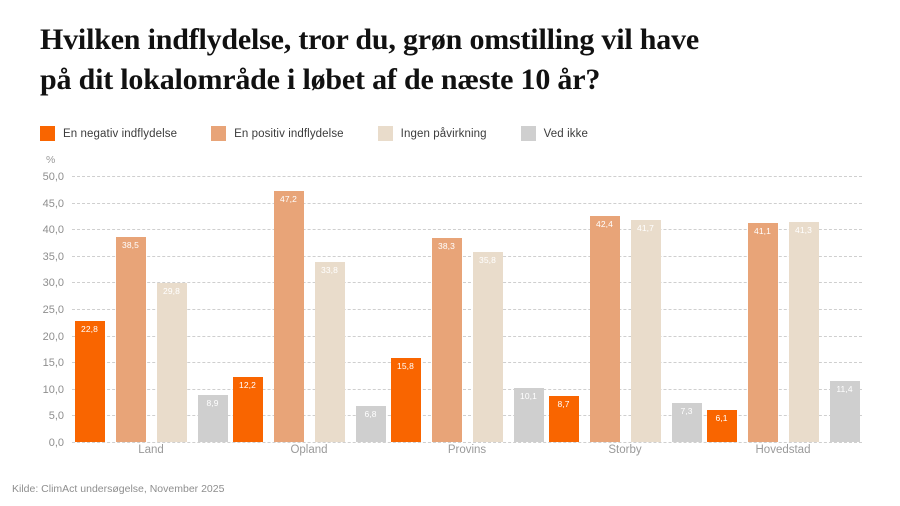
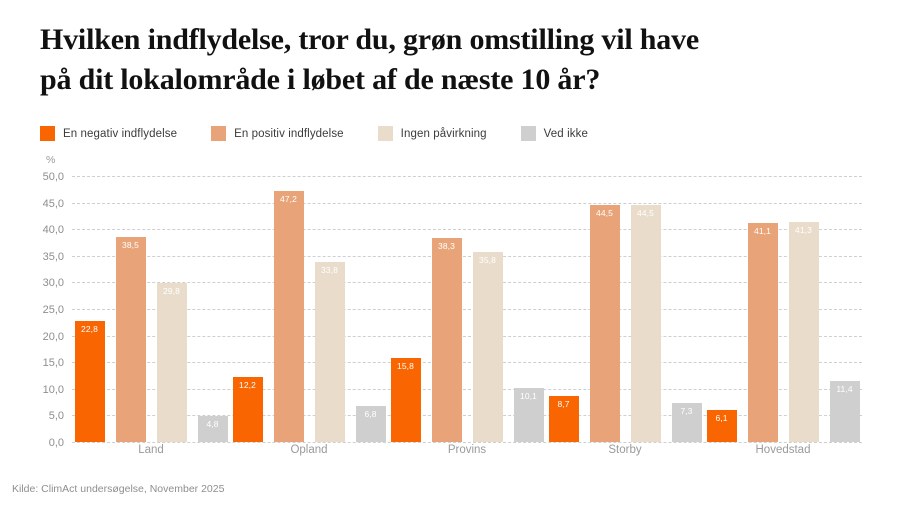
Ved ikke/Land: 8,9 -> 4,8
En positiv indflydelse/Storby: 42,4 -> 44,5
Ingen påvirkning/Storby: 41,7 -> 44,5
